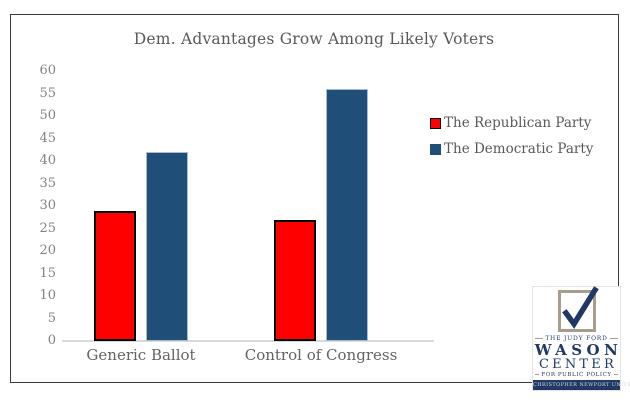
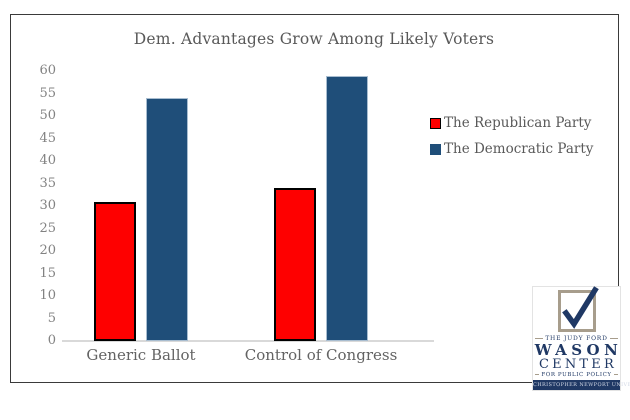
The Republican Party/Generic Ballot: 29 -> 31
The Democratic Party/Generic Ballot: 42 -> 54
The Republican Party/Control of Congress: 27 -> 34
The Democratic Party/Control of Congress: 56 -> 59
